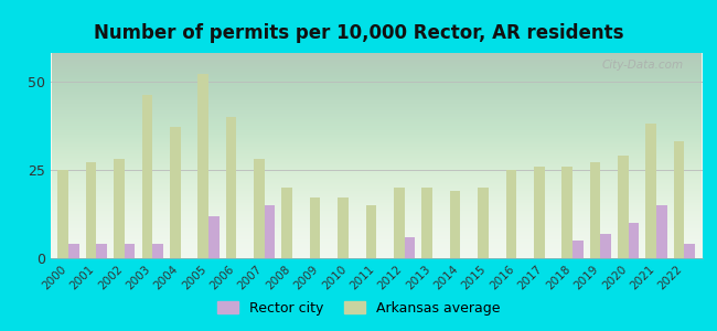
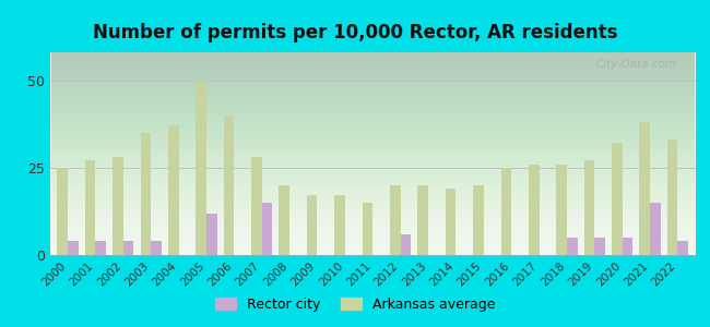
Arkansas average/2003: 46 -> 35
Arkansas average/2005: 52 -> 50
Rector city/2019: 7 -> 5
Arkansas average/2020: 29 -> 32
Rector city/2020: 10 -> 5
